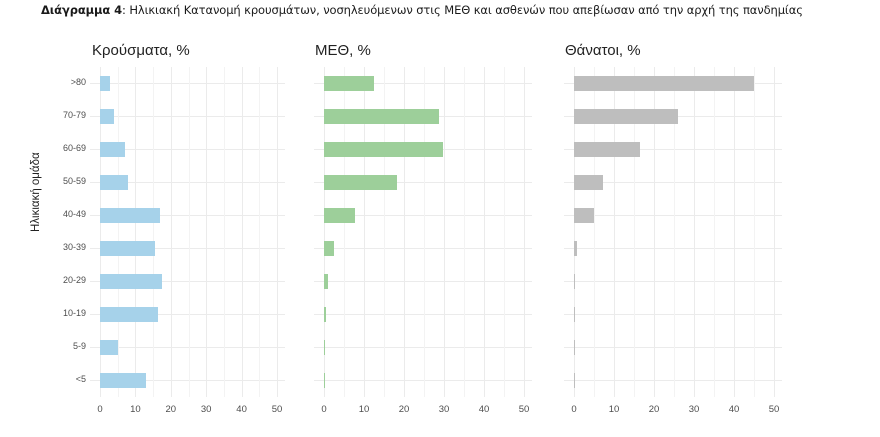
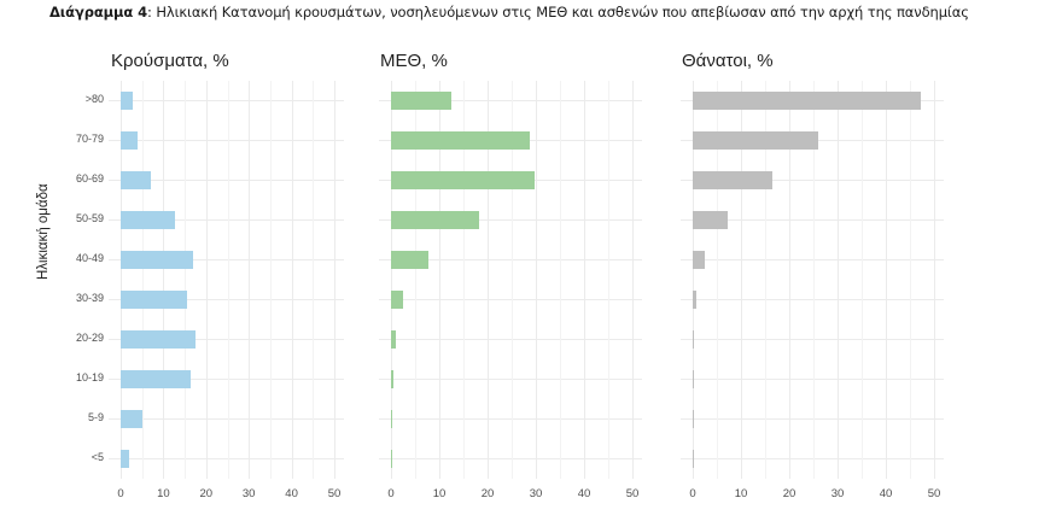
Θάνατοι, %/>80: 45 -> 47
Κρούσματα, %/50-59: 8 -> 13
Θάνατοι, %/40-49: 5 -> 2
Κρούσματα, %/<5: 13 -> 2
